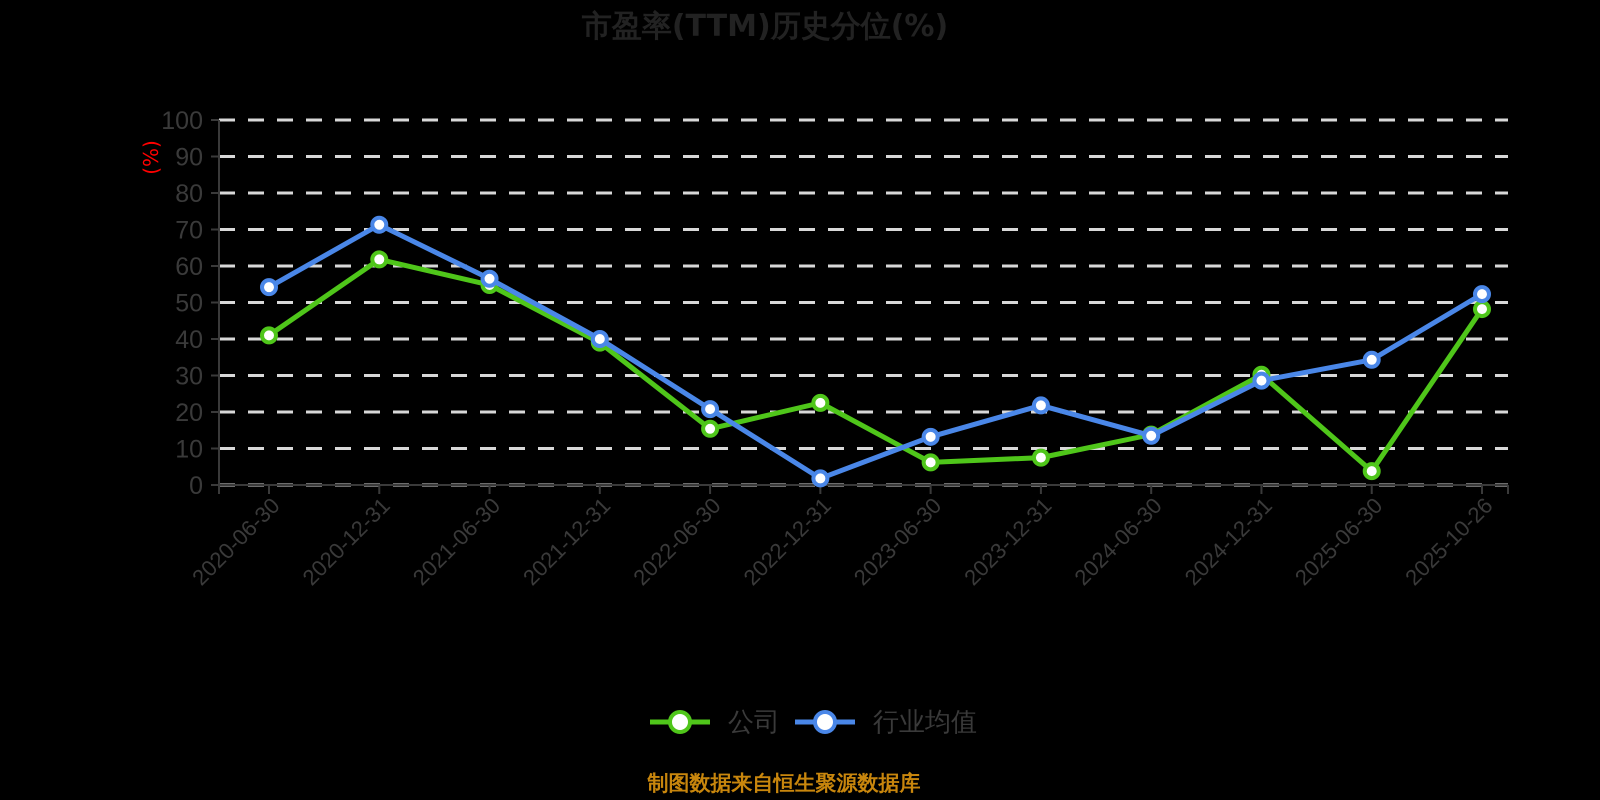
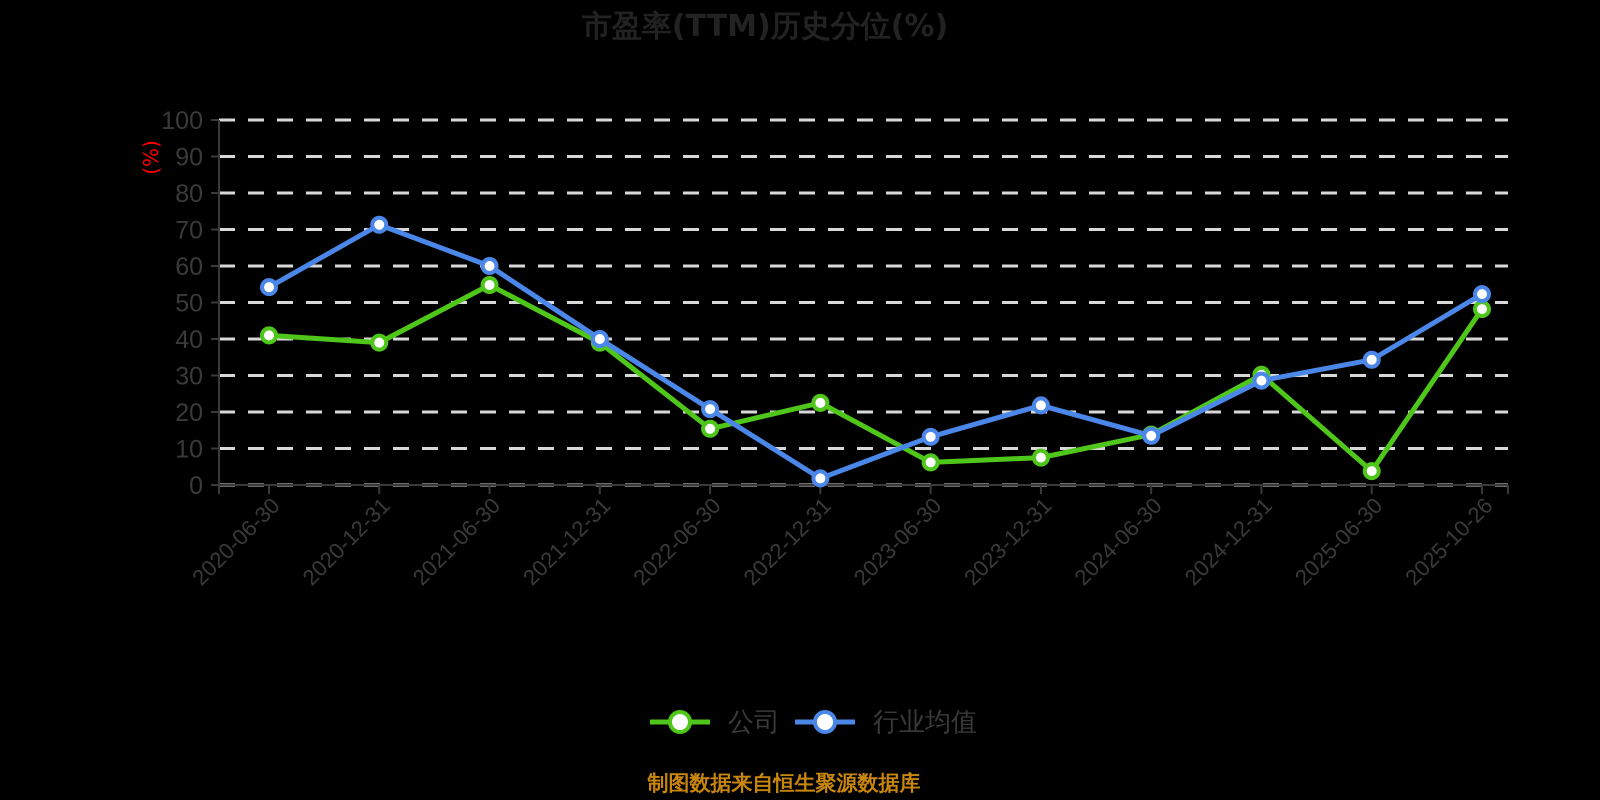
公司/2020-12-31: 62 -> 39
行业均值/2021-06-30: 56 -> 60
